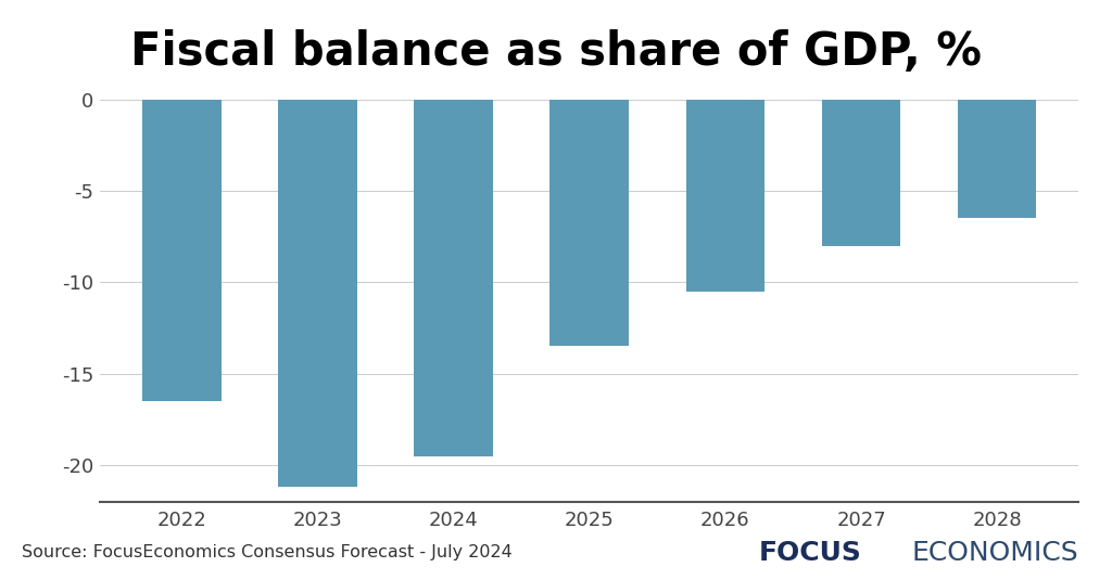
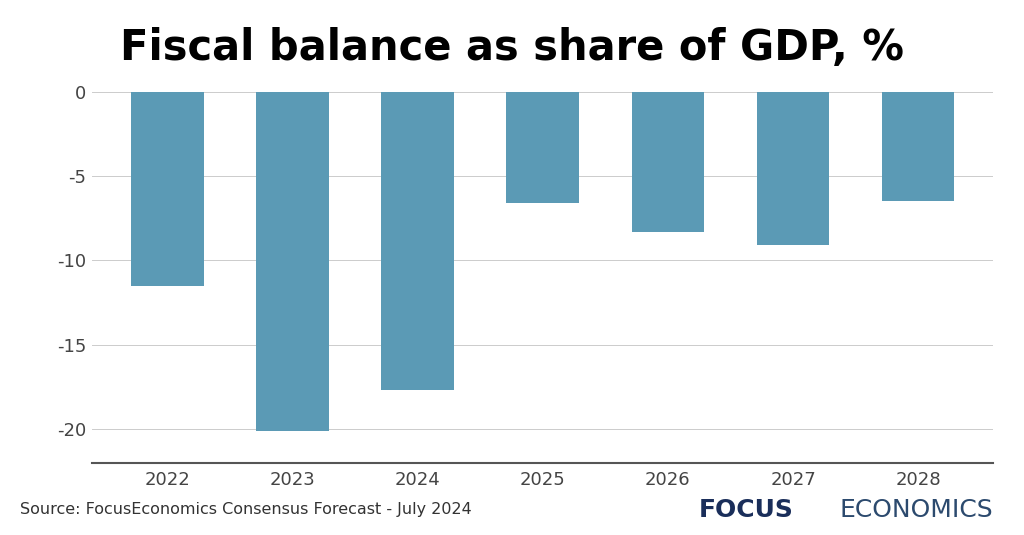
2022: -16.5 -> -11.5
2023: -21.2 -> -20.1
2024: -19.5 -> -17.7
2025: -13.5 -> -6.6
2026: -10.5 -> -8.3
2027: -8.0 -> -9.1
